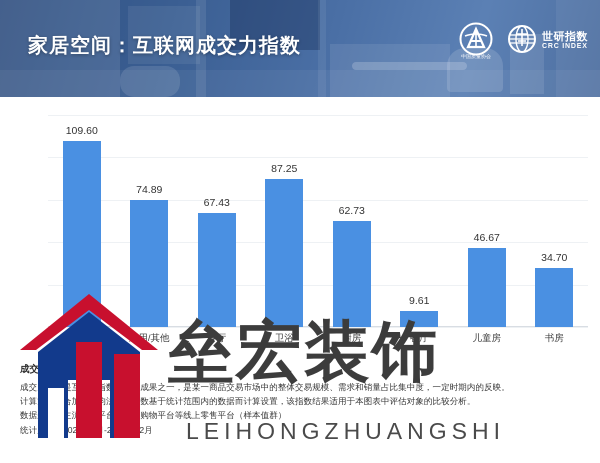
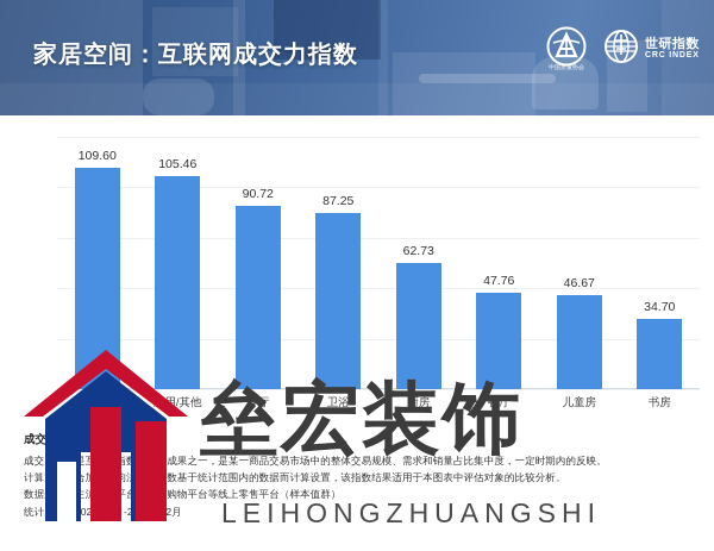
通用/其他: 74.89 -> 105.46
客厅: 67.43 -> 90.72
餐厅: 9.61 -> 47.76
